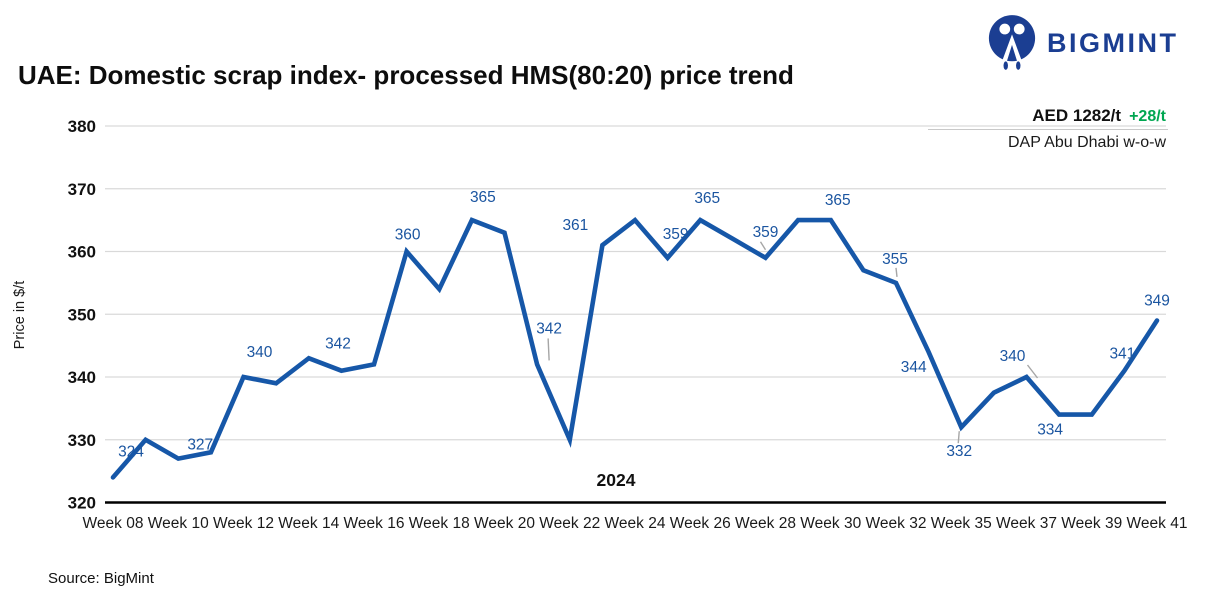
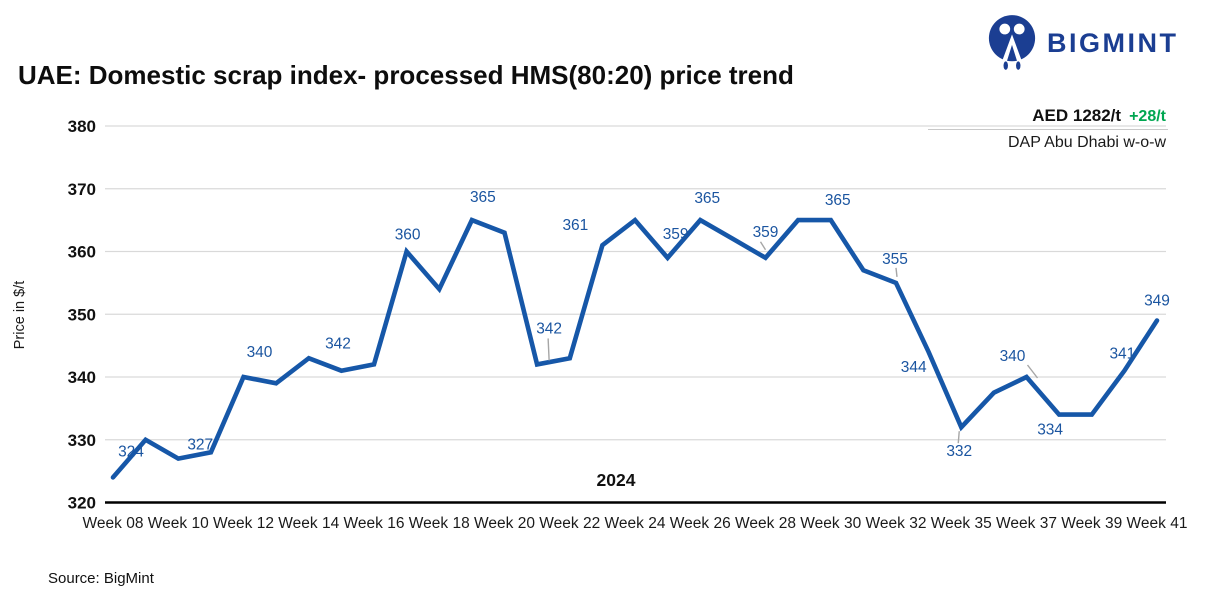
Week 22: 330 -> 343
